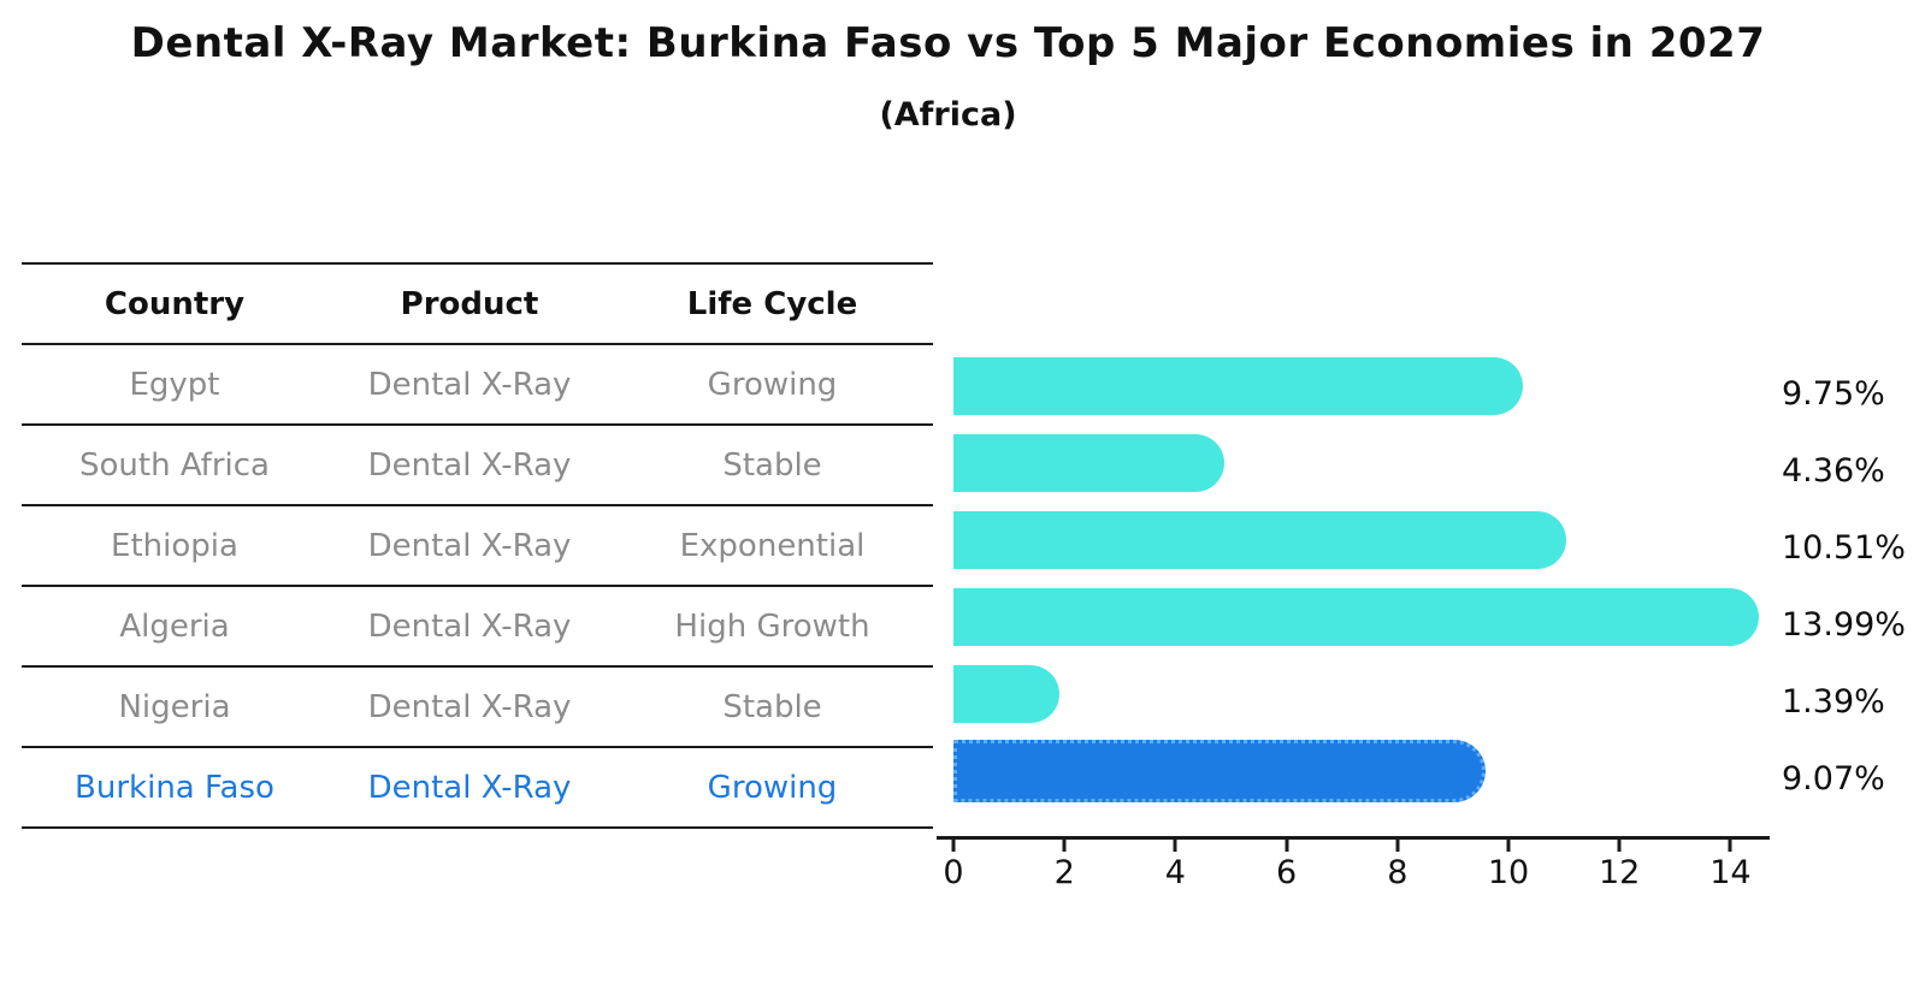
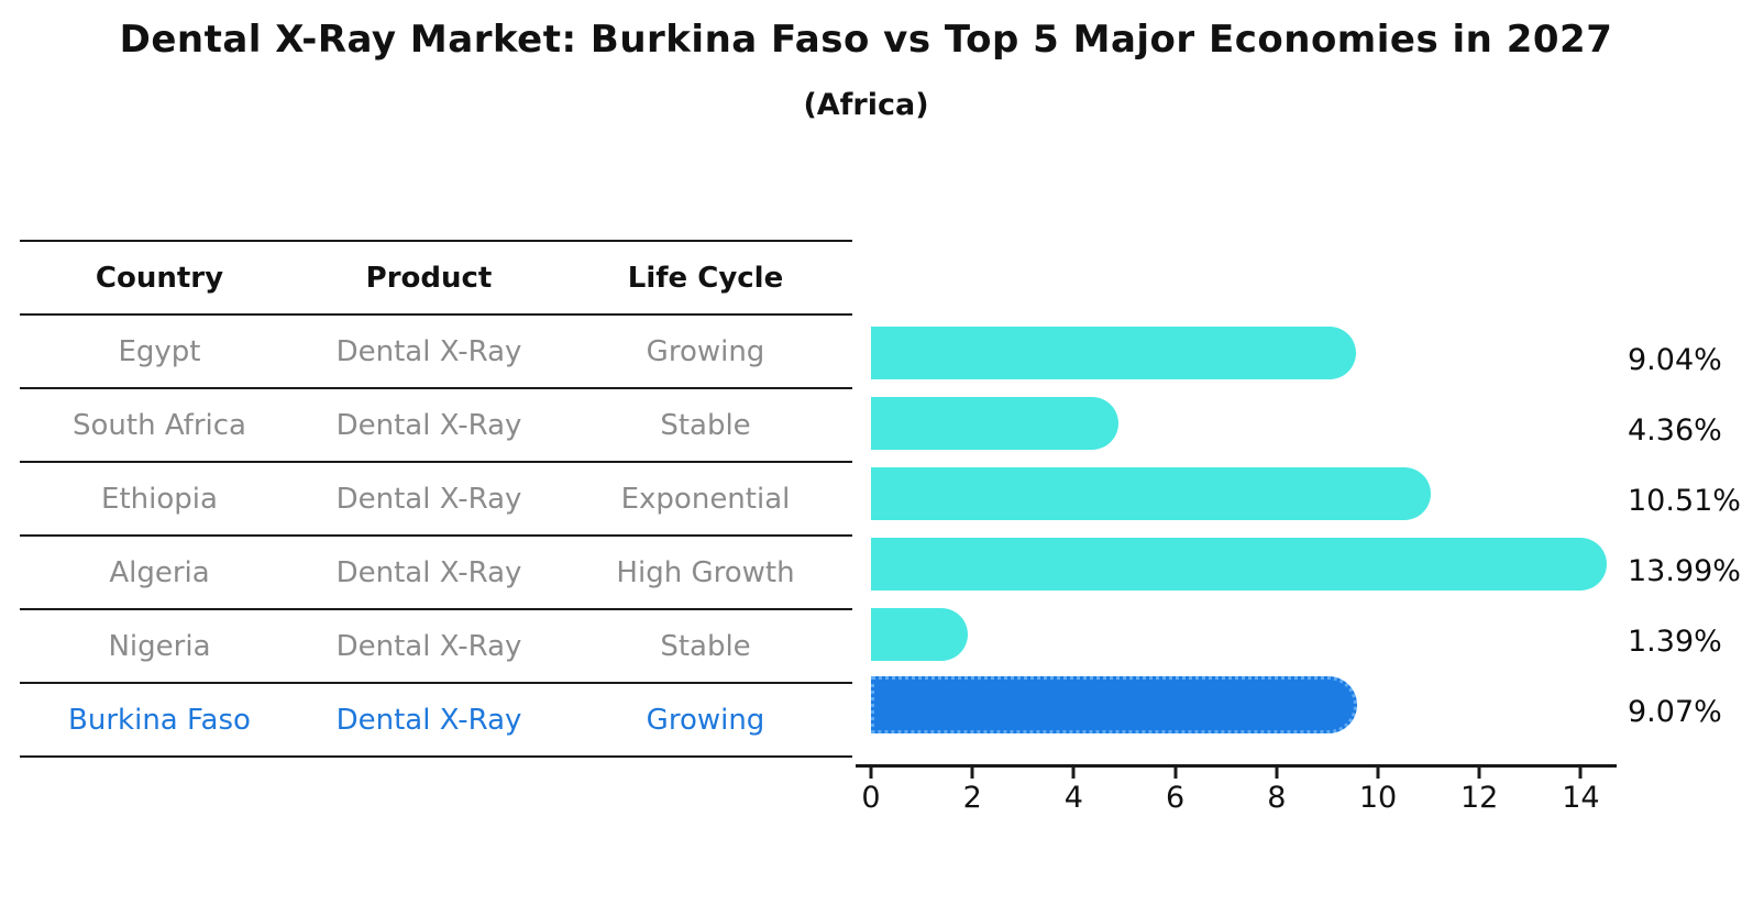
Egypt: 9.75% -> 9.04%
